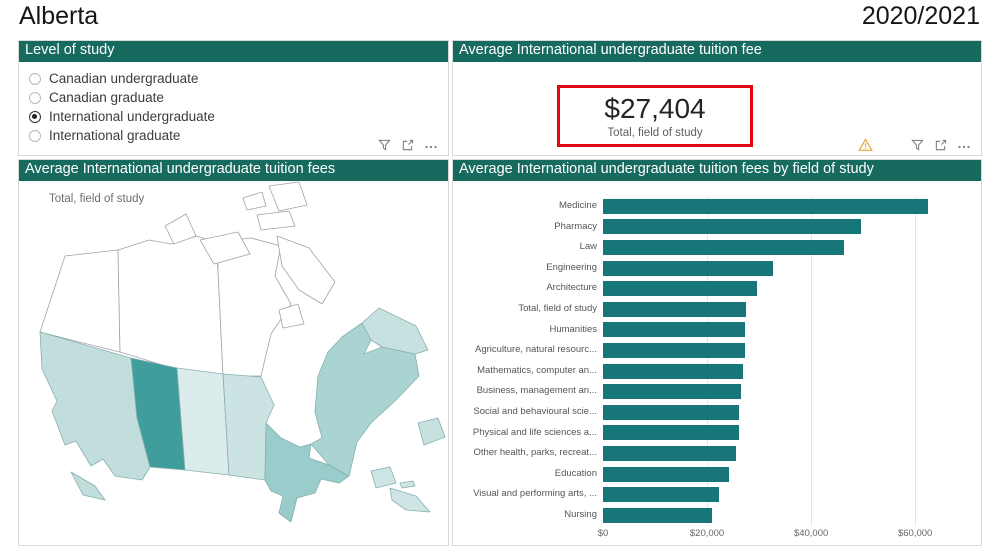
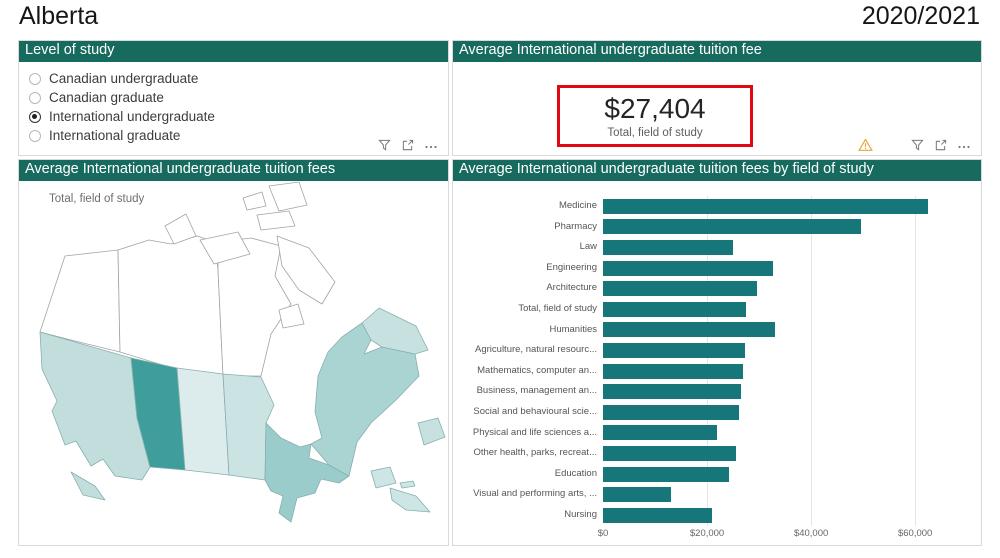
Law: $46000 -> $25000
Humanities: $27000 -> $33000
Physical and life sciences a...: $26000 -> $22000
Visual and performing arts, ...: $22000 -> $13000
